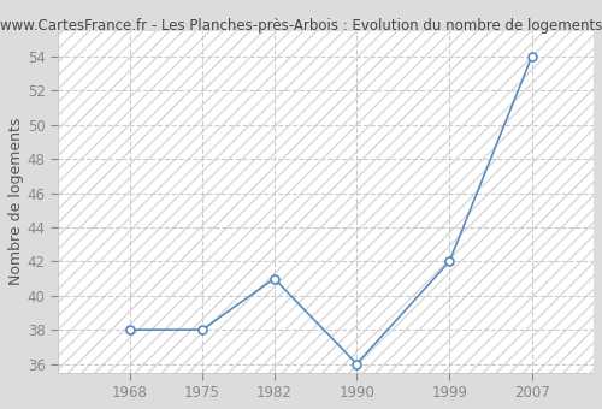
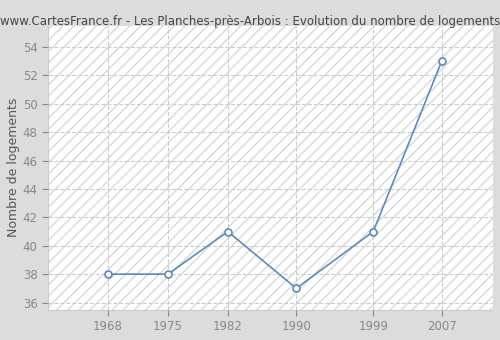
1990: 36 -> 37
1999: 42 -> 41
2007: 54 -> 53
